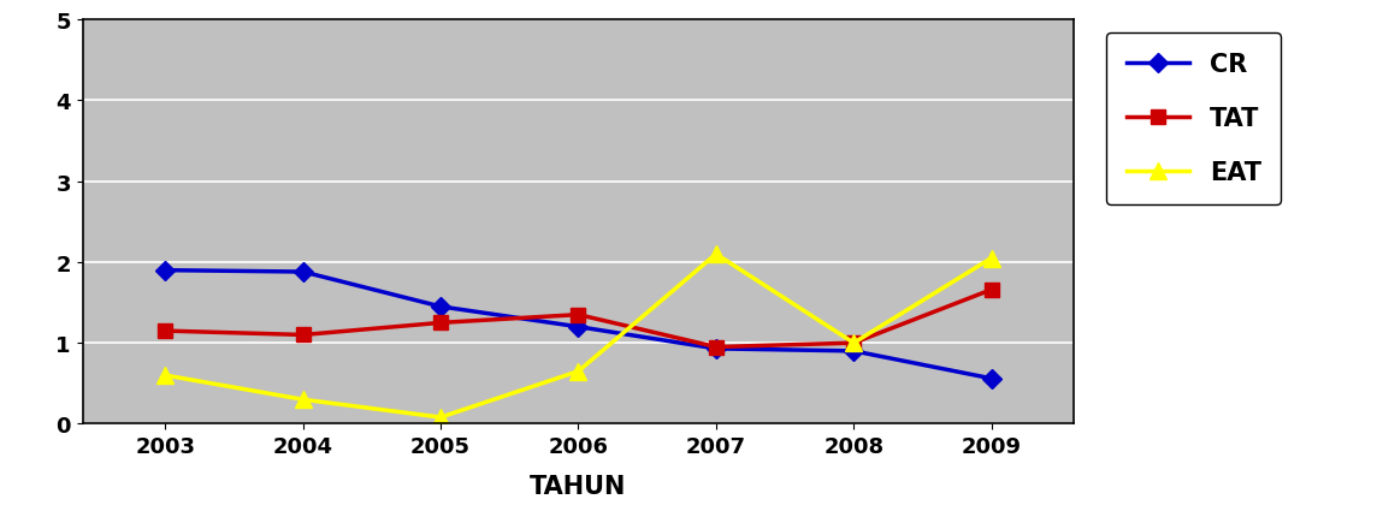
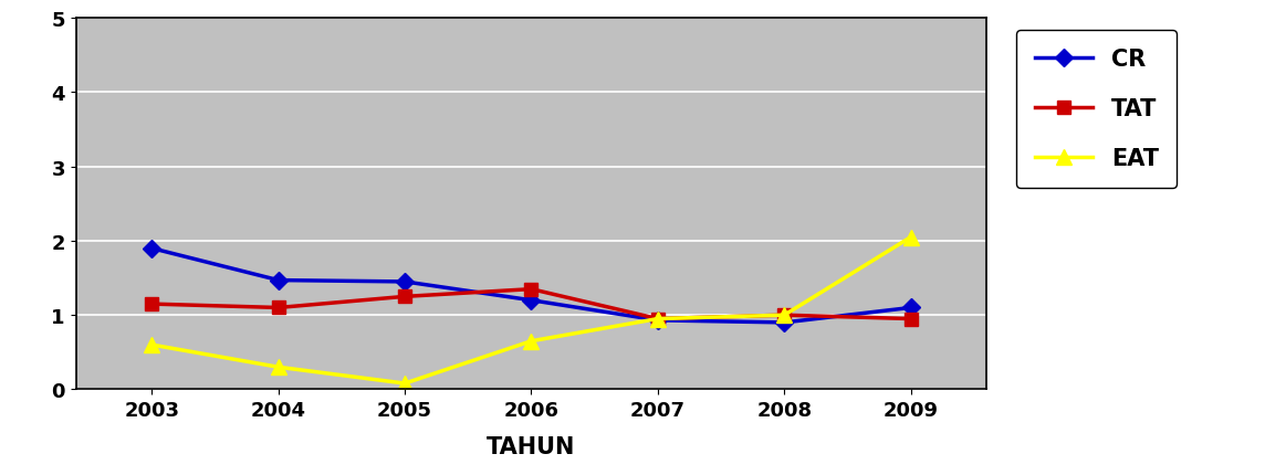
CR/2004: 1.88 -> 1.47
EAT/2007: 2.10 -> 0.95
CR/2009: 0.56 -> 1.10
TAT/2009: 1.66 -> 0.95
